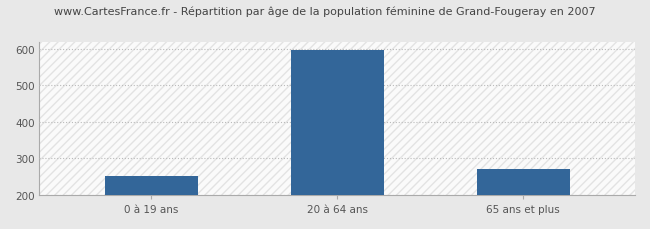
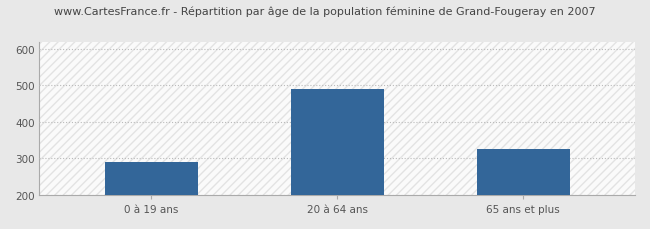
0 à 19 ans: 253 -> 290
20 à 64 ans: 597 -> 490
65 ans et plus: 270 -> 325
